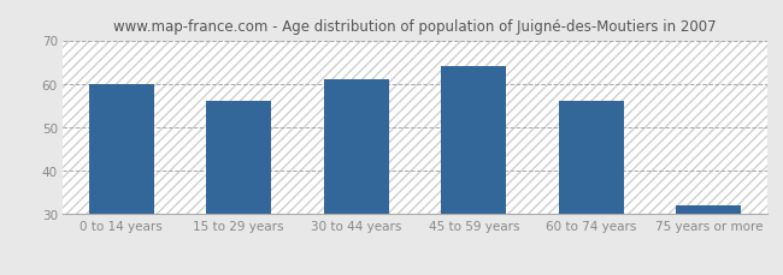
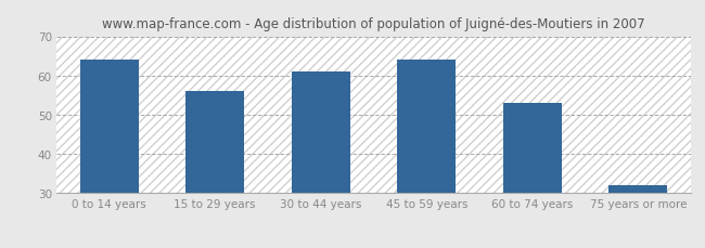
0 to 14 years: 60 -> 64
60 to 74 years: 56 -> 53
